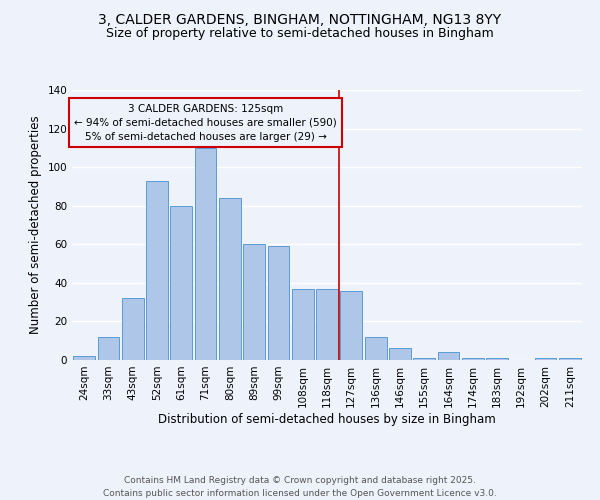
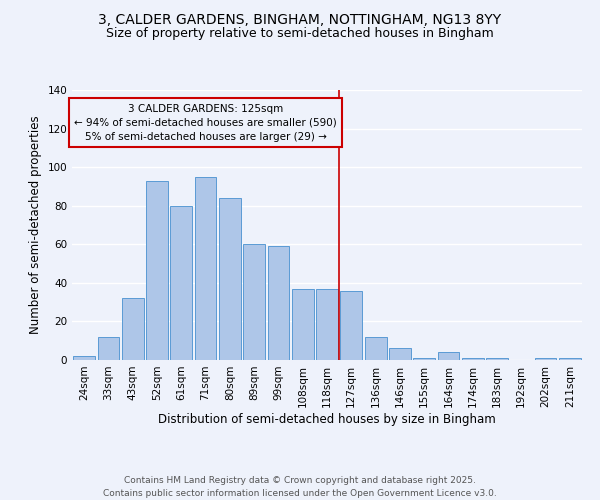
71sqm: 110 -> 95
